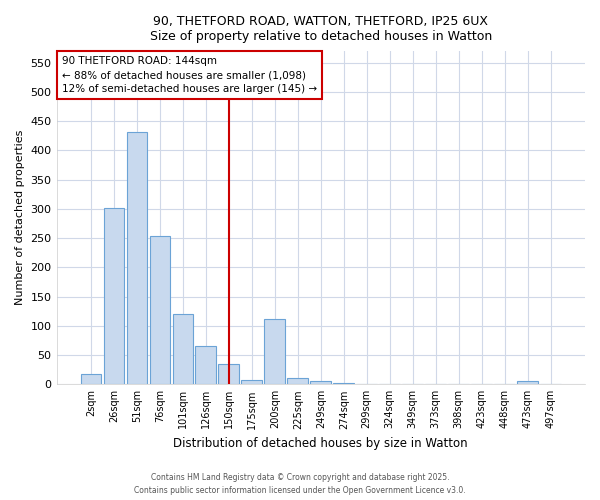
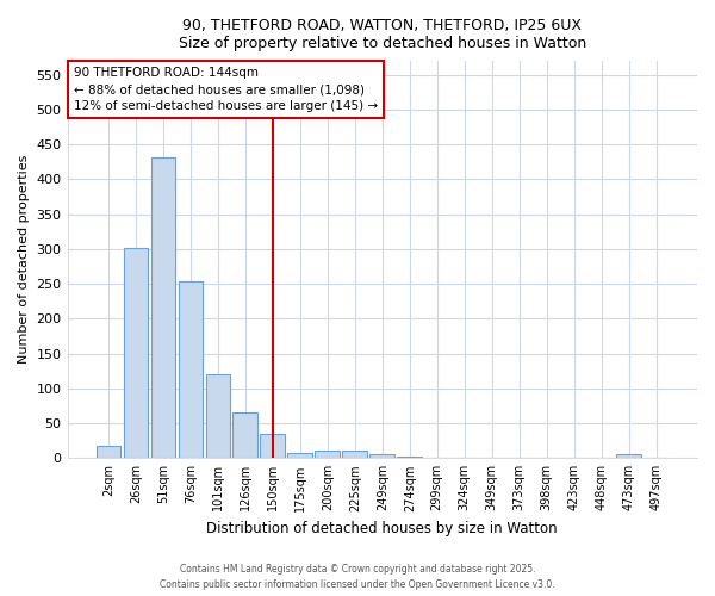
200sqm: 112 -> 10
